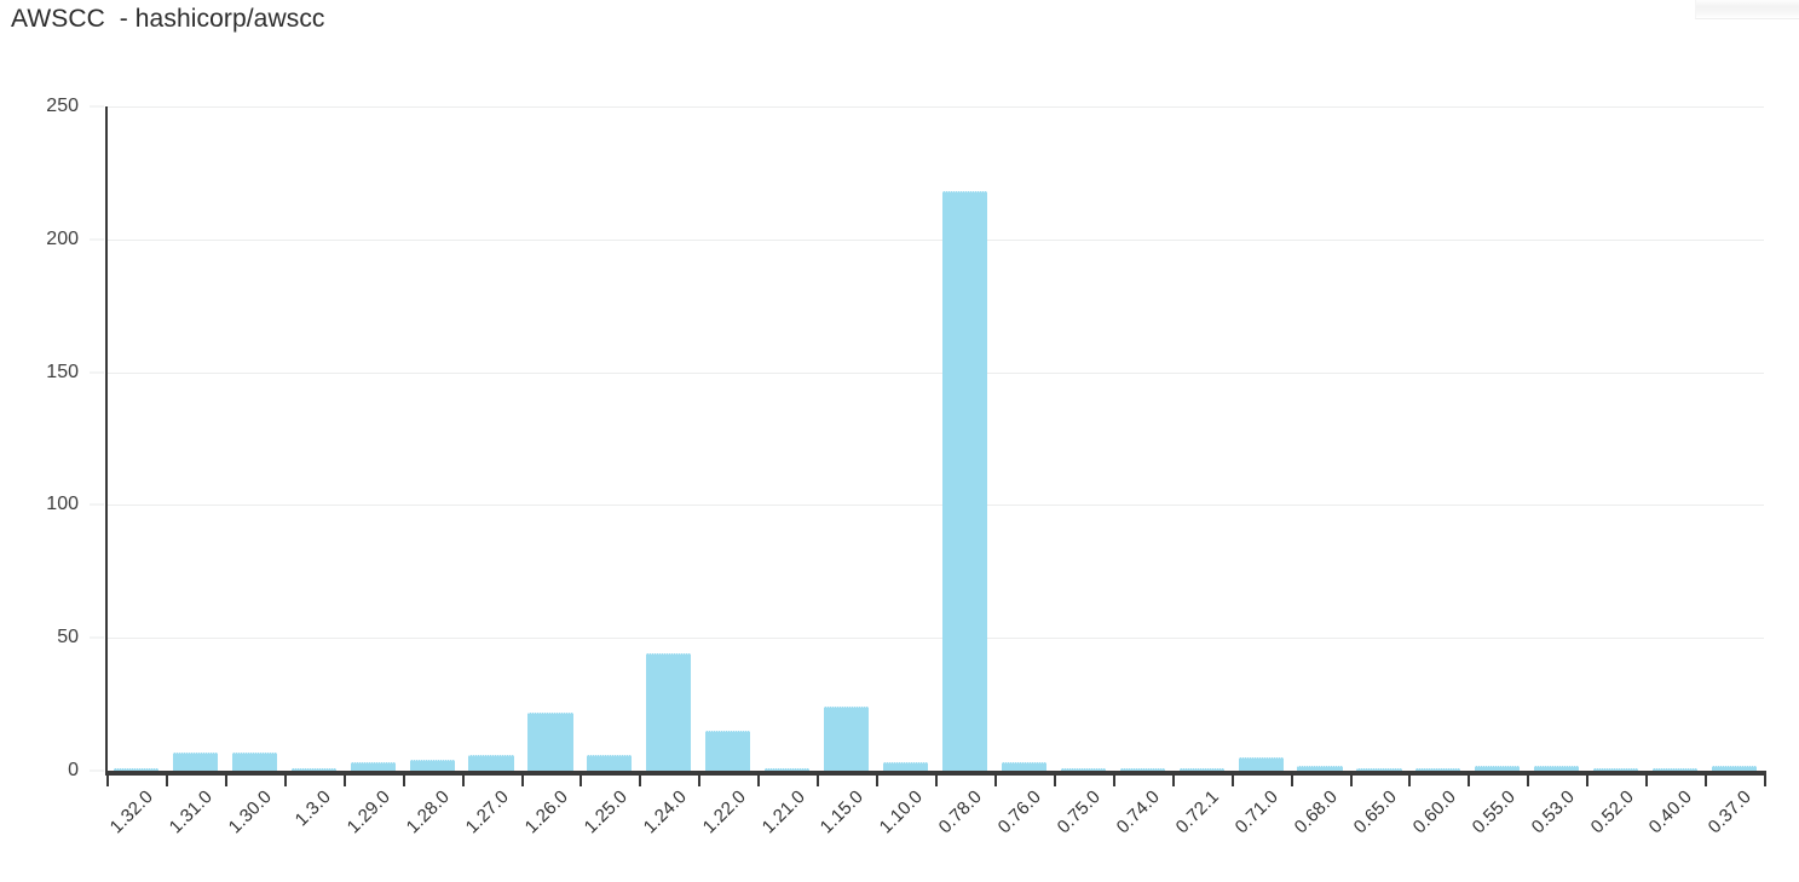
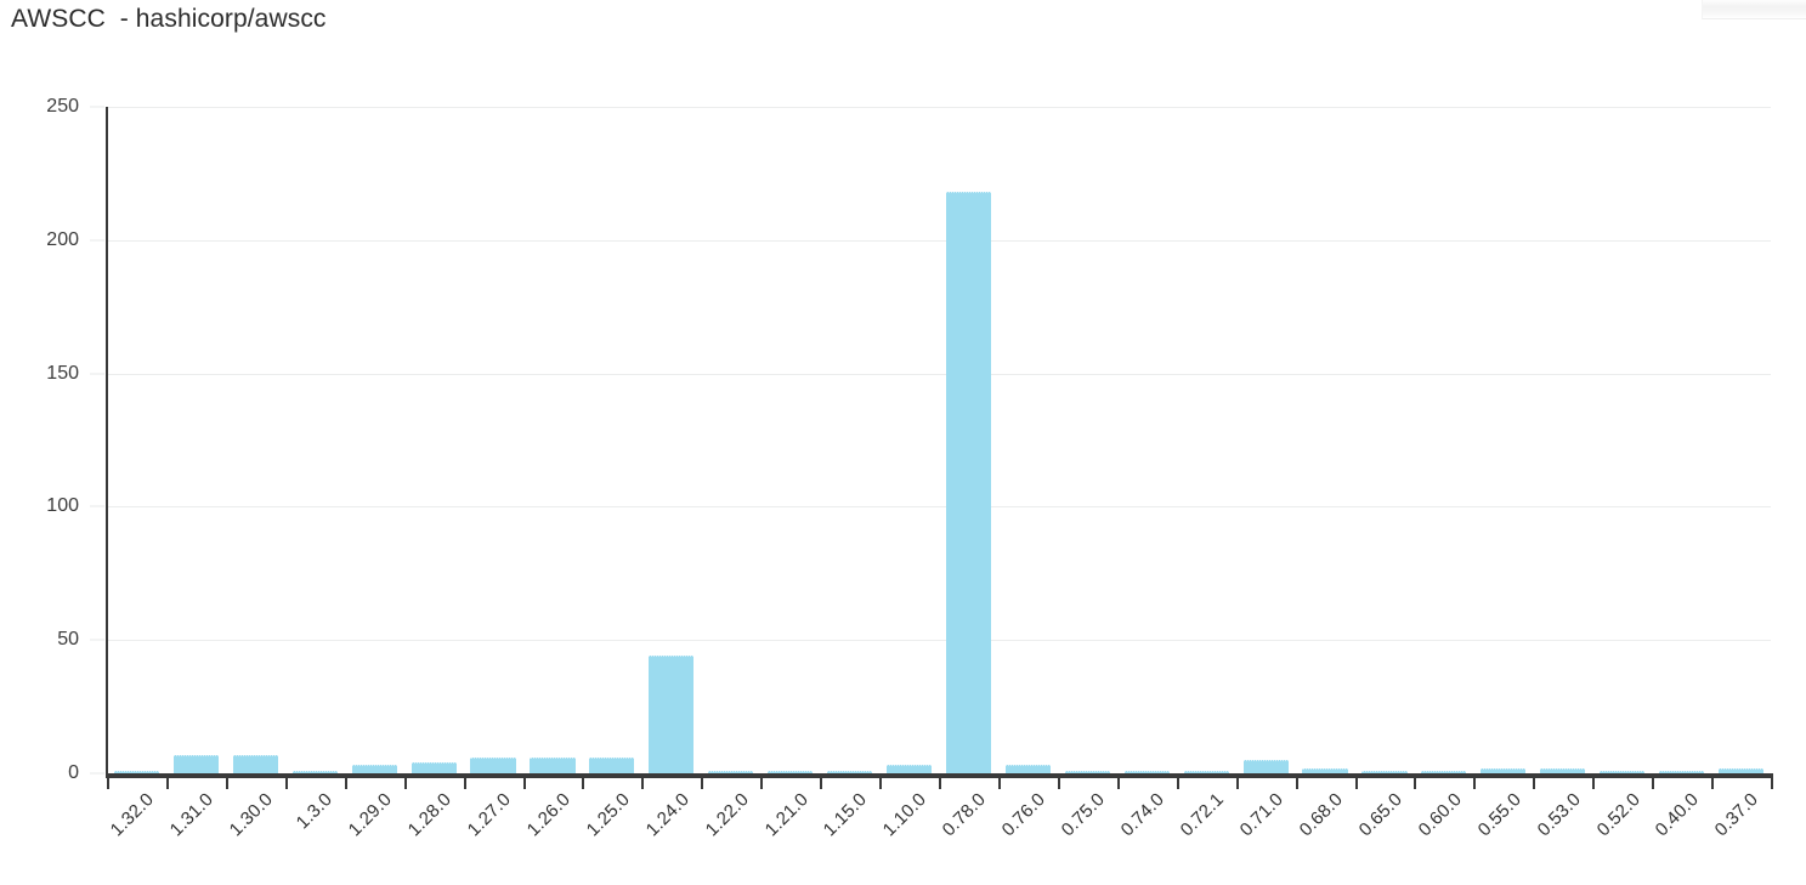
1.26.0: 22 -> 6
1.22.0: 15 -> 1
1.15.0: 24 -> 1
